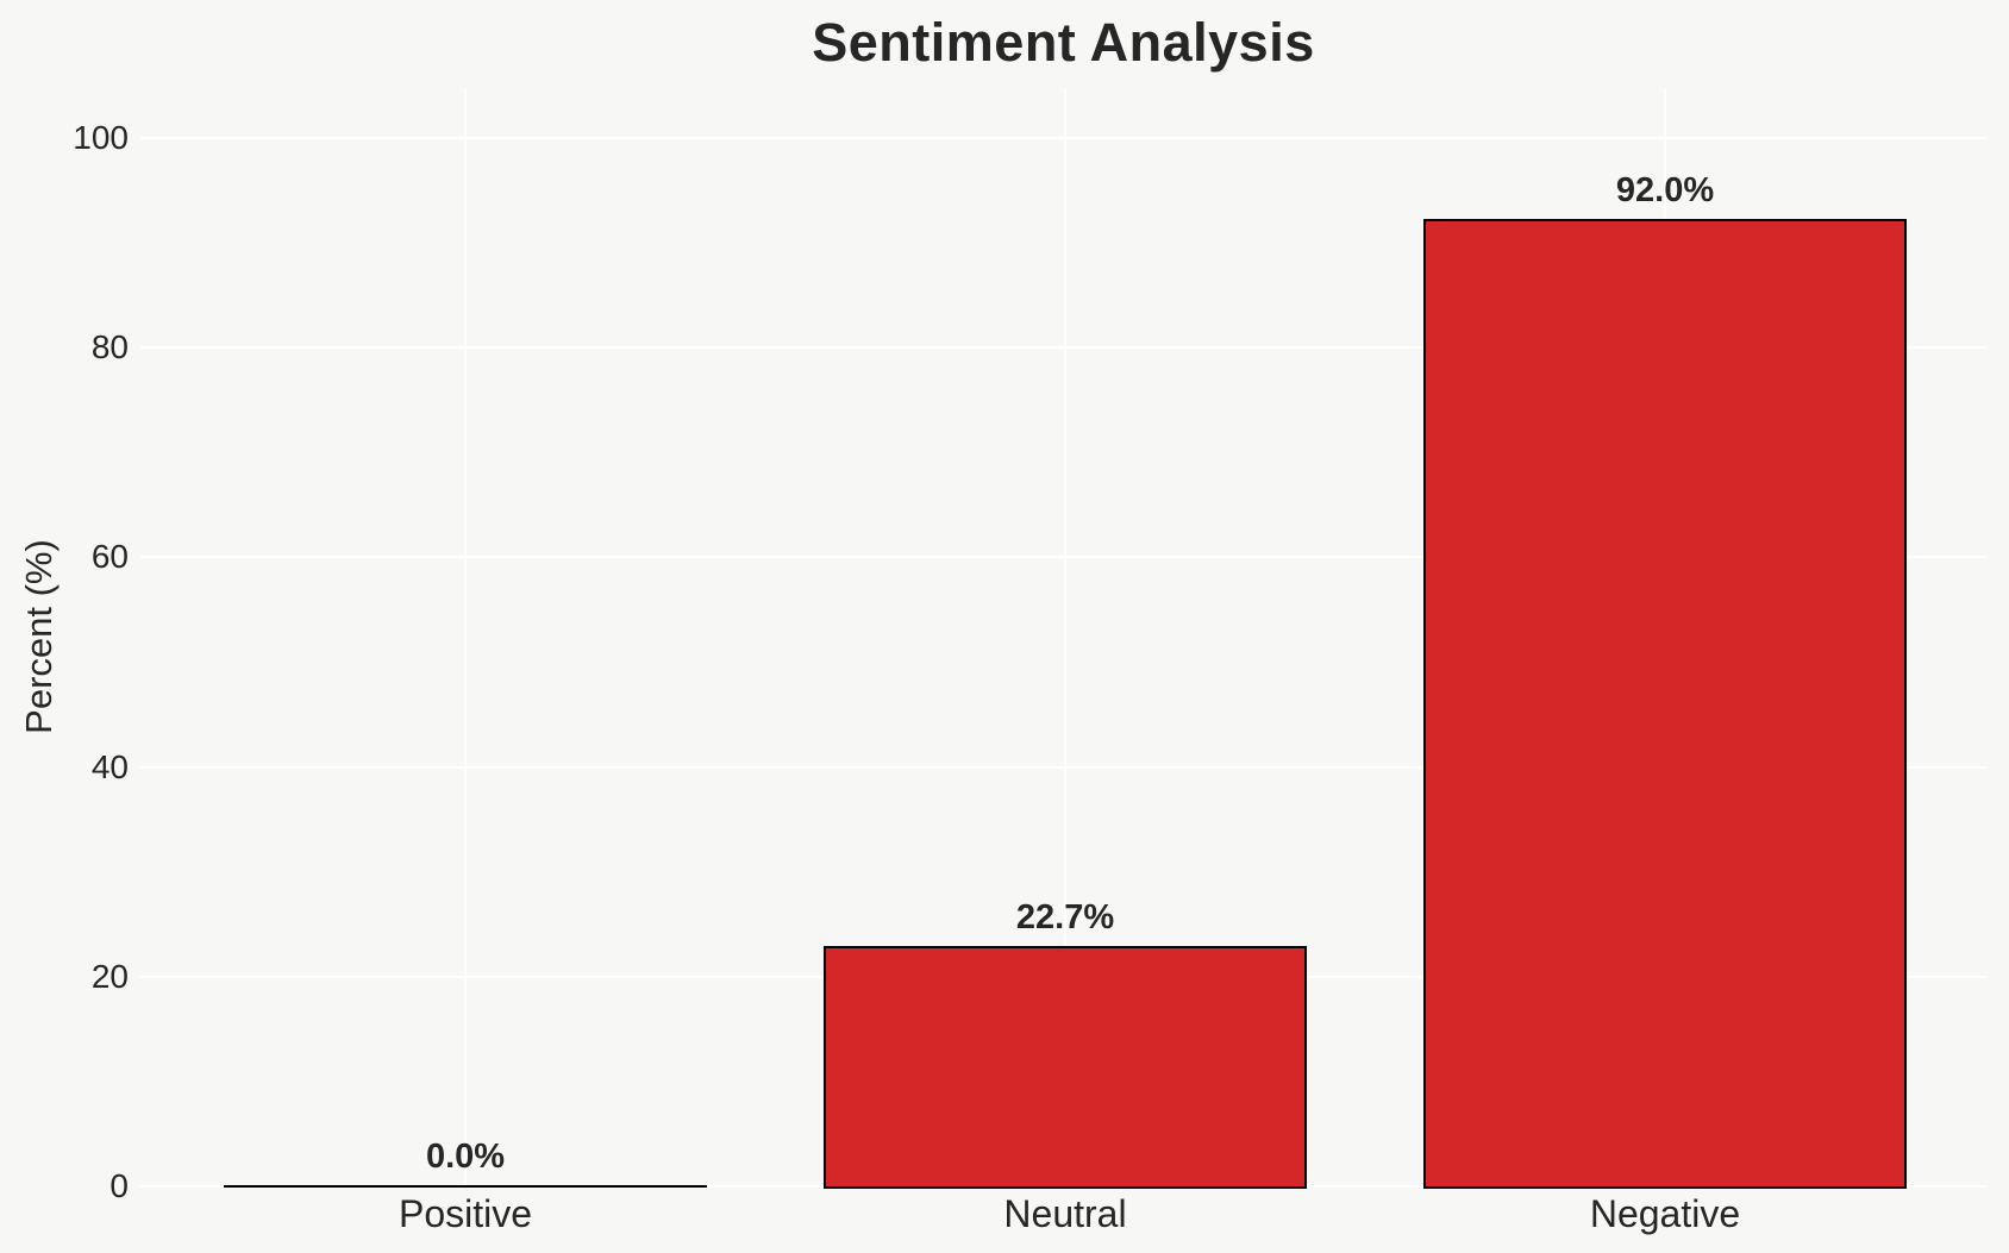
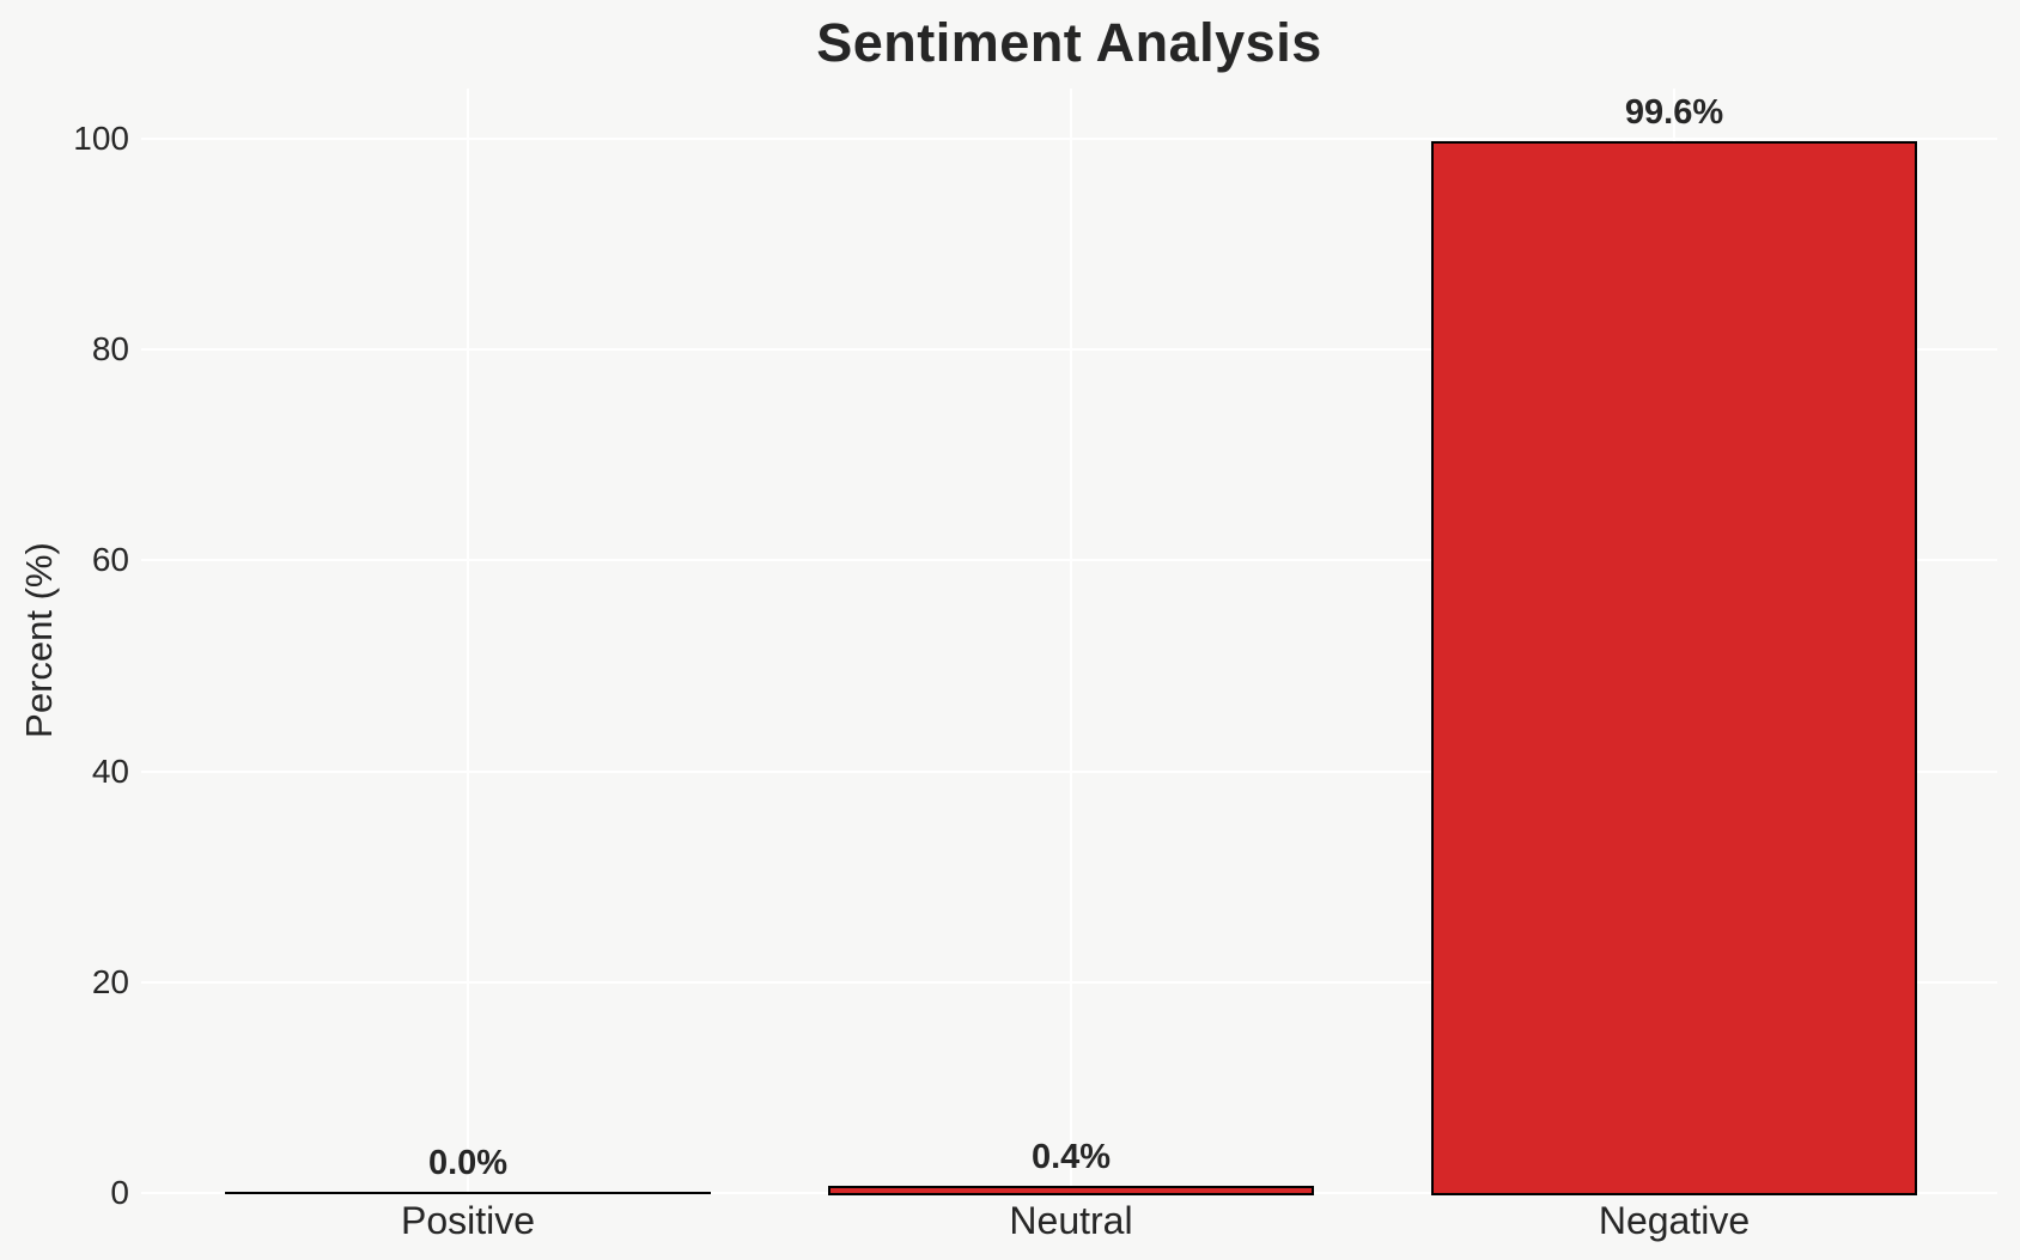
Neutral: 22.7% -> 0.4%
Negative: 92.0% -> 99.6%
